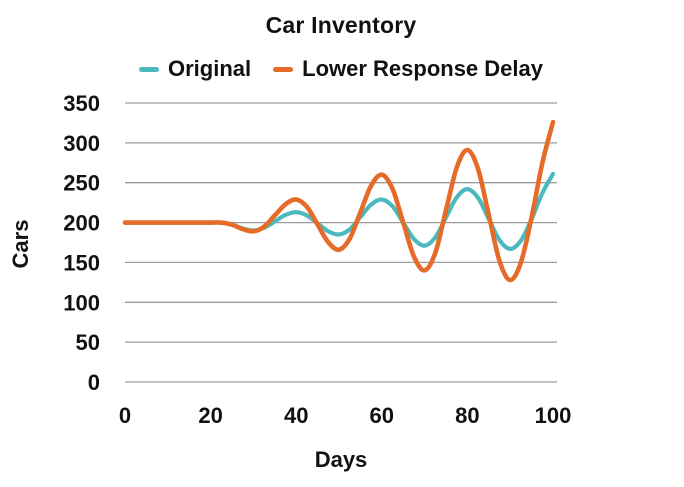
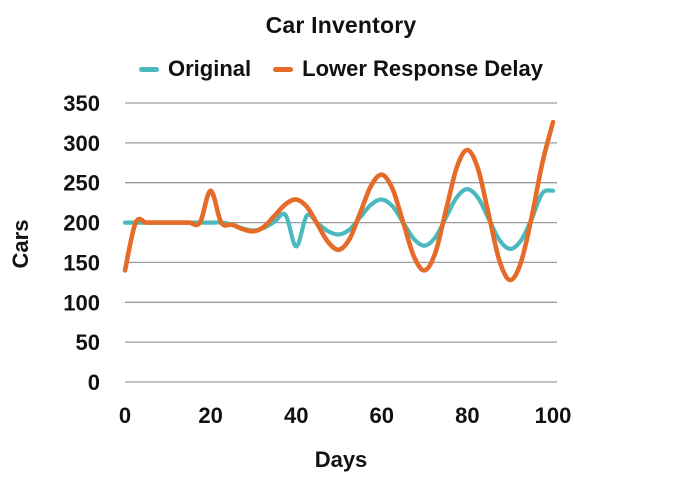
Lower Response Delay/0: 200 -> 140
Lower Response Delay/20: 200 -> 240
Original/40: 210 -> 170
Original/100: 260 -> 240
